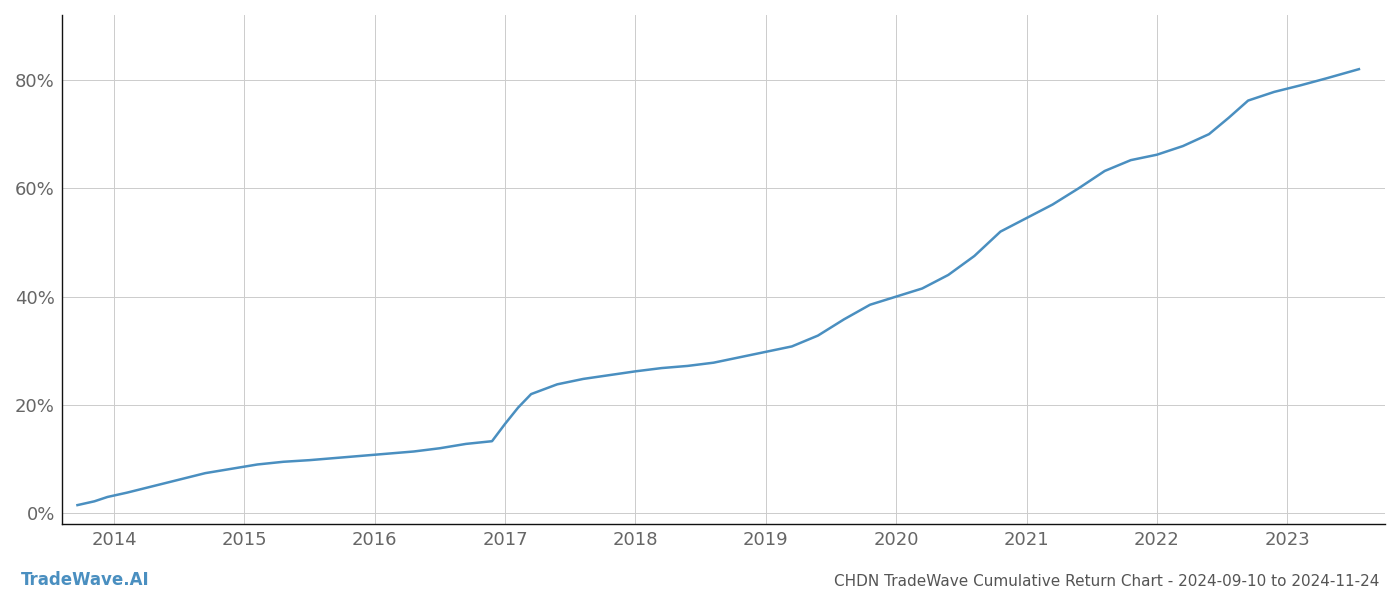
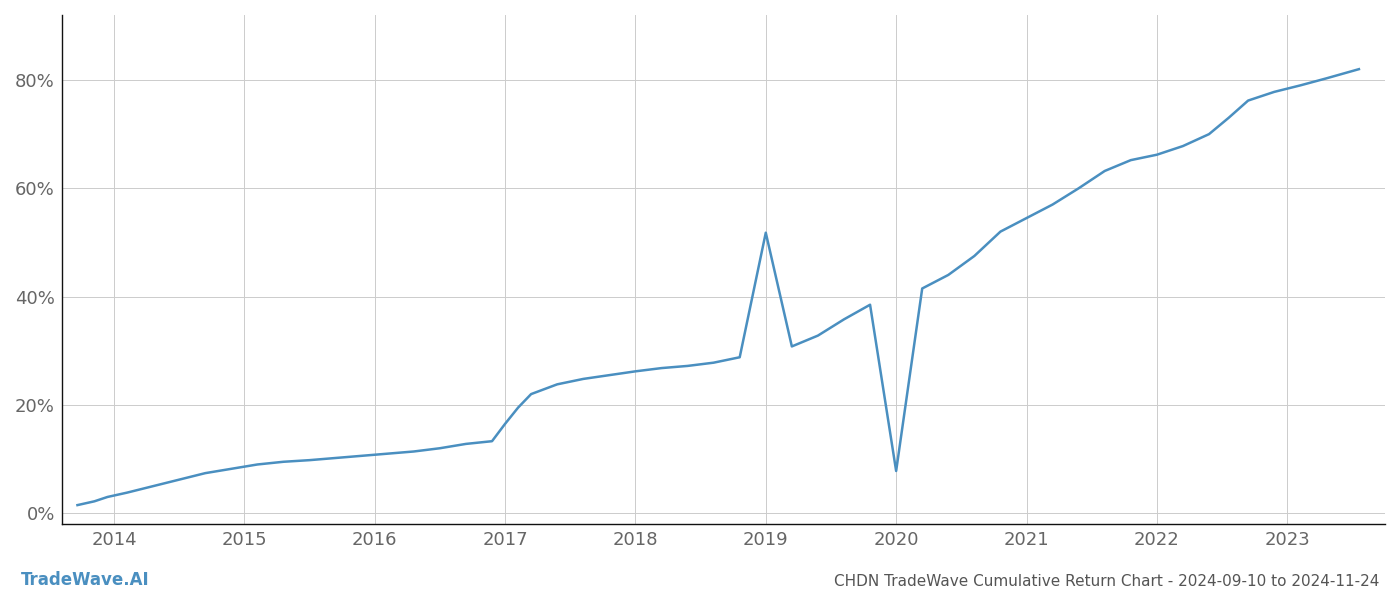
2019: 29.8% -> 51.8%
2020: 40.0% -> 7.8%
